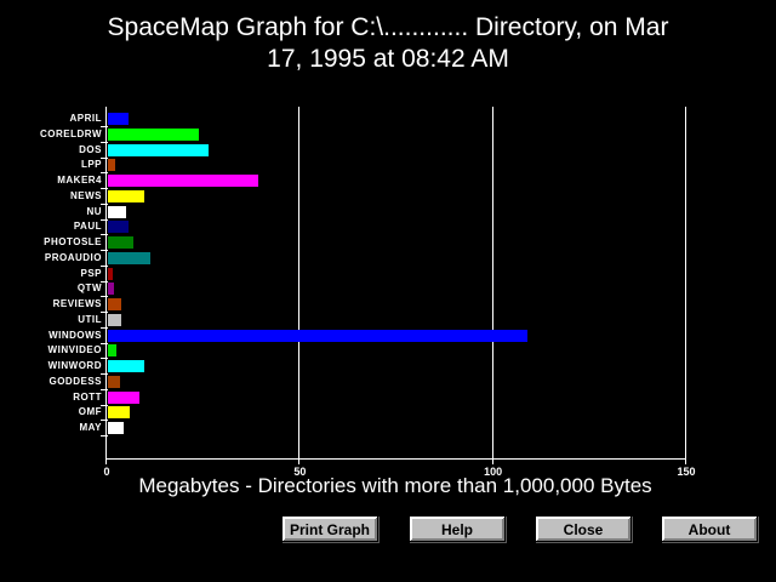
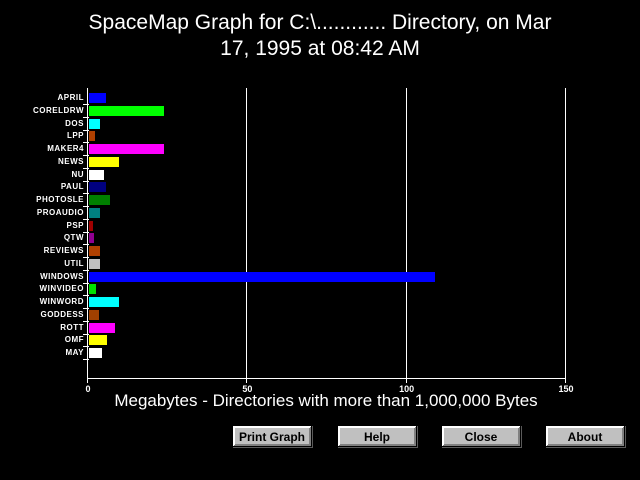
DOS: 26 -> 4
MAKER4: 39 -> 24
PROAUDIO: 11 -> 4
